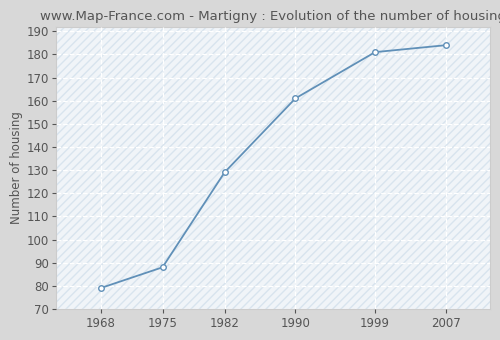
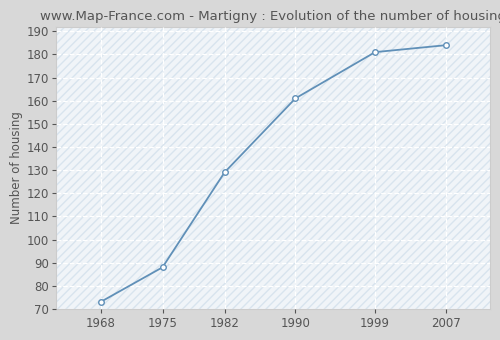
1968: 79 -> 73
